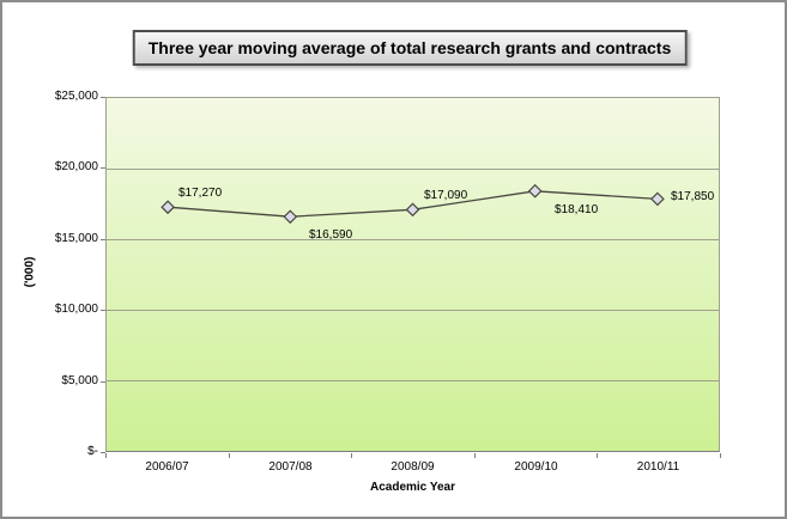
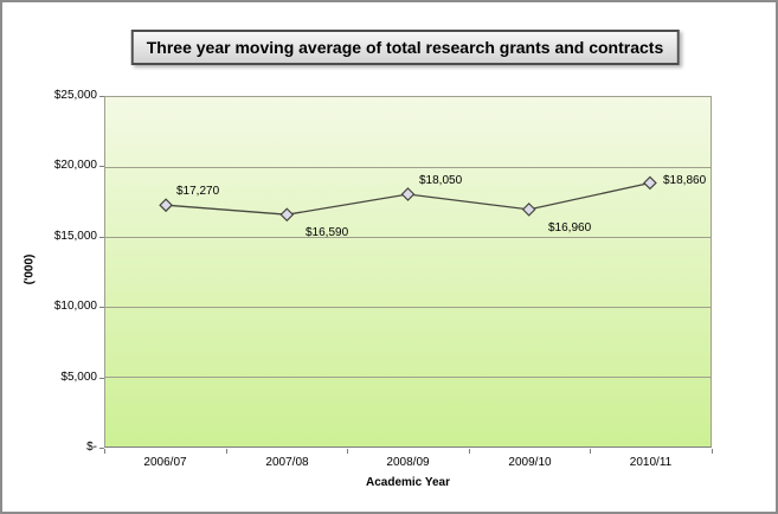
2008/09: $17,090 -> $18,050
2009/10: $18,410 -> $16,960
2010/11: $17,850 -> $18,860
